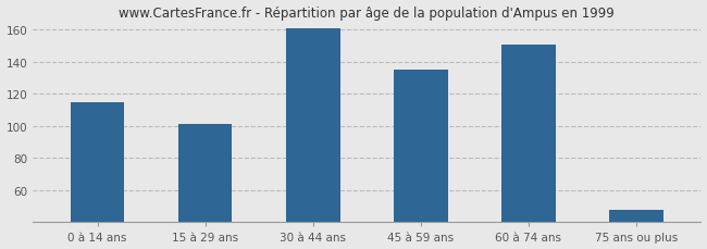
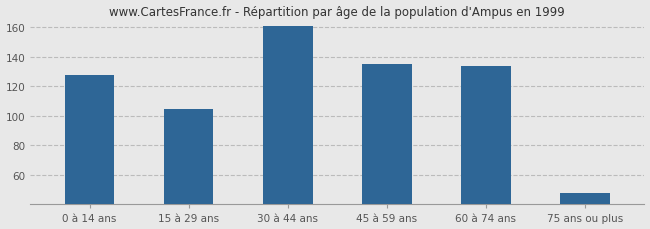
0 à 14 ans: 115 -> 128
15 à 29 ans: 101 -> 105
60 à 74 ans: 151 -> 134
